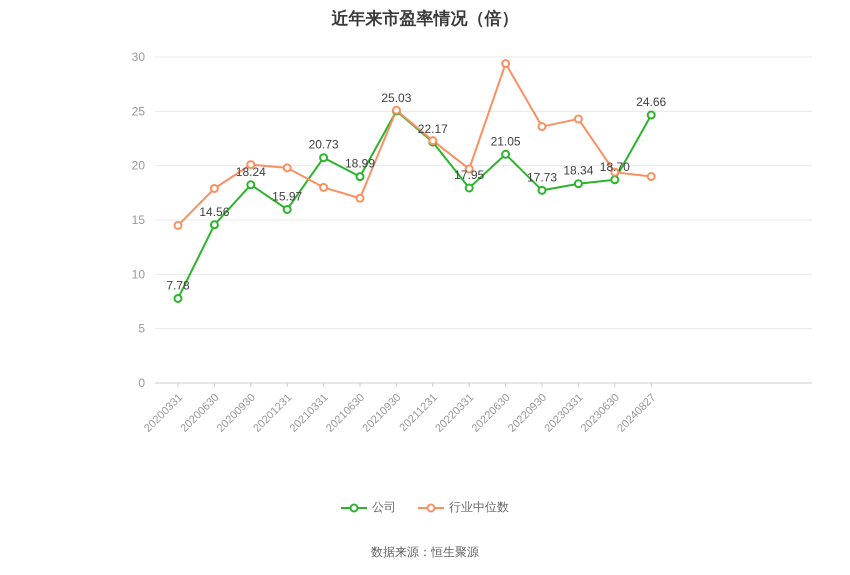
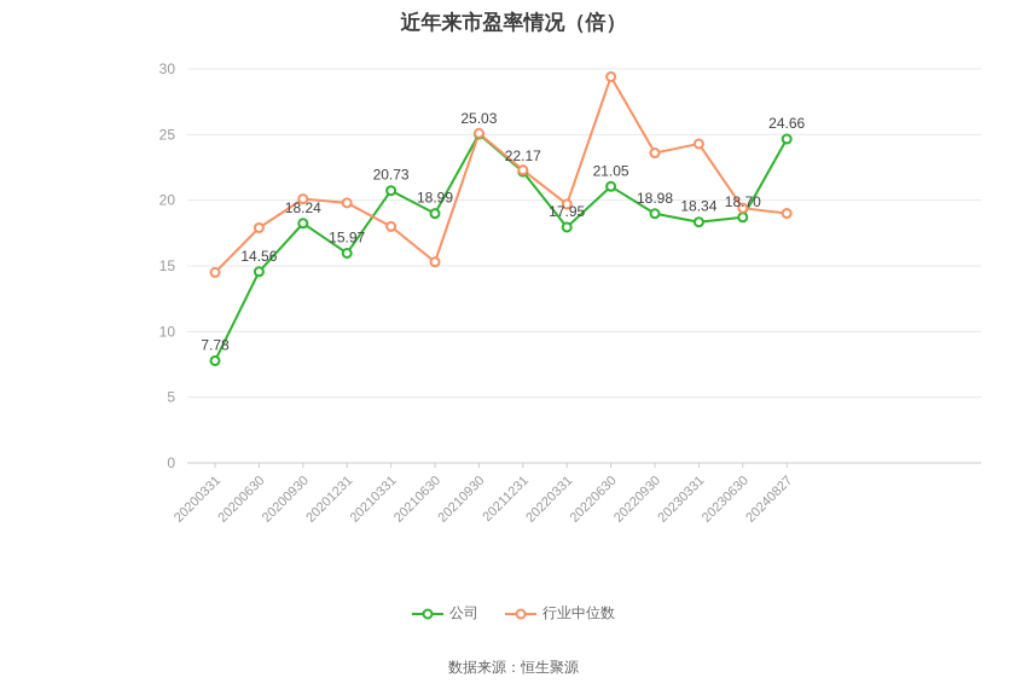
行业中位数/20210630: 17.0 -> 15.3
公司/20220930: 17.73 -> 18.98
